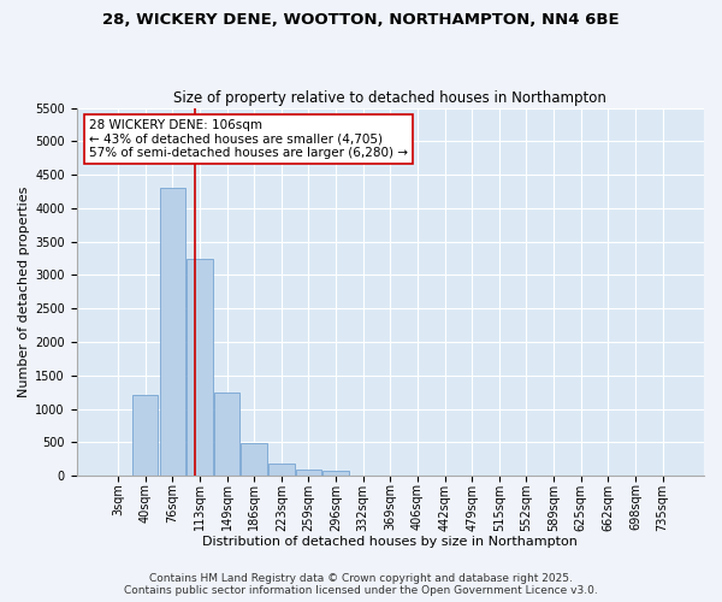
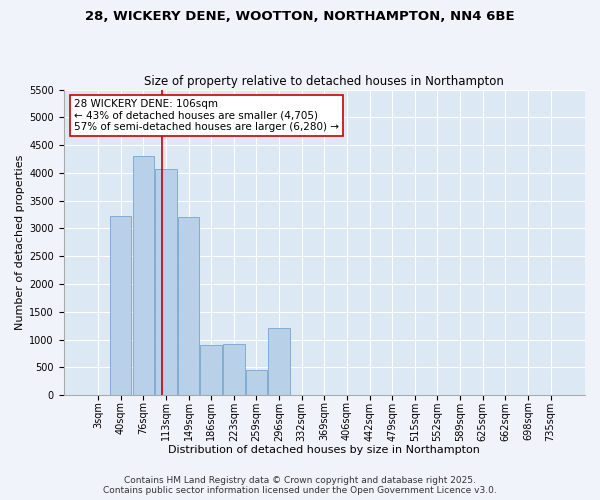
40sqm: 1200 -> 3220
113sqm: 3250 -> 4080
149sqm: 1250 -> 3200
186sqm: 480 -> 900
223sqm: 190 -> 920
259sqm: 100 -> 460
296sqm: 80 -> 1200
